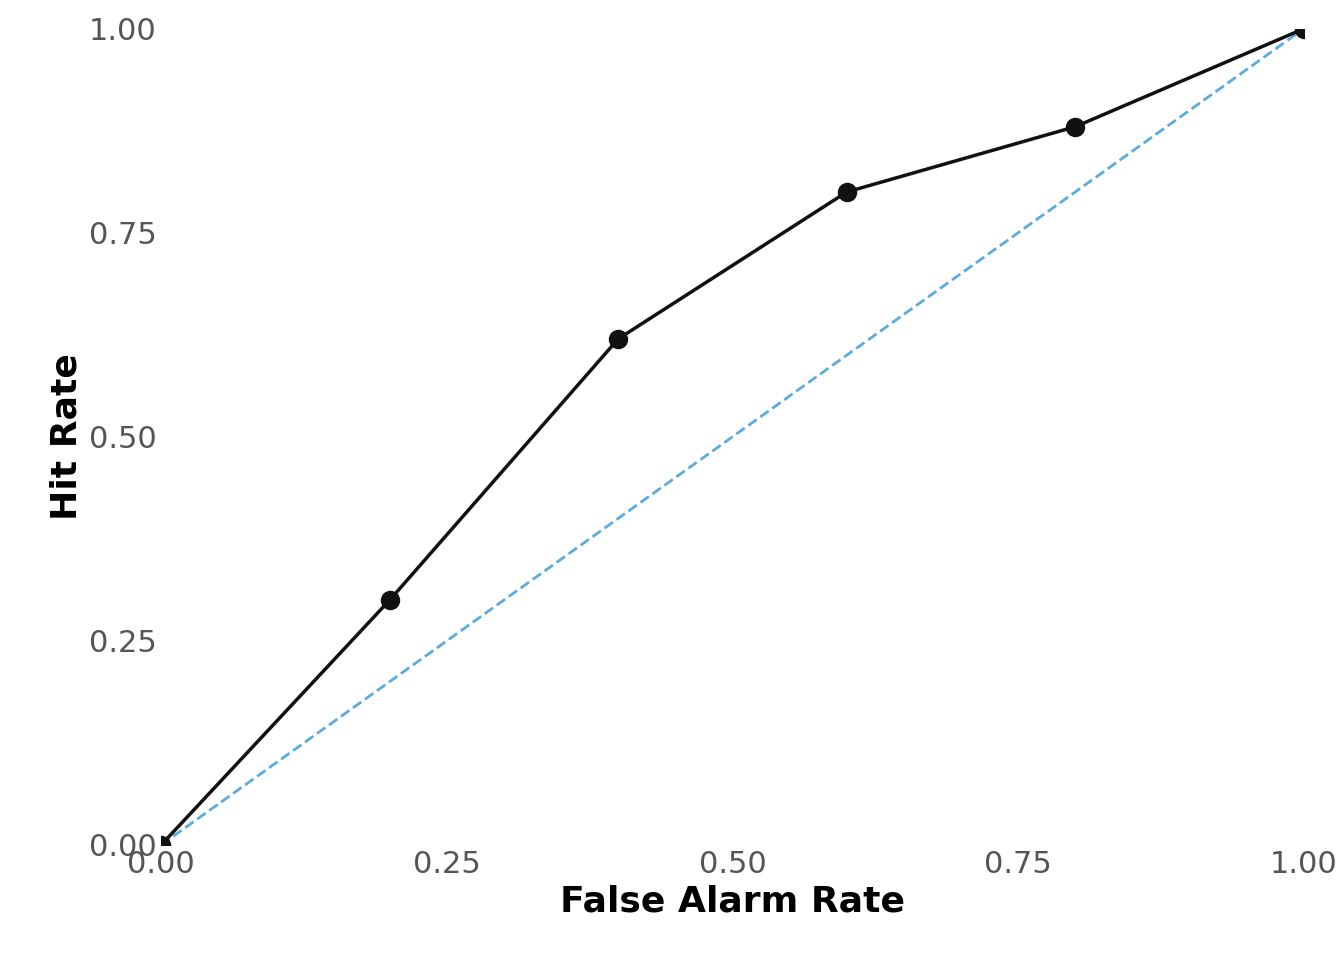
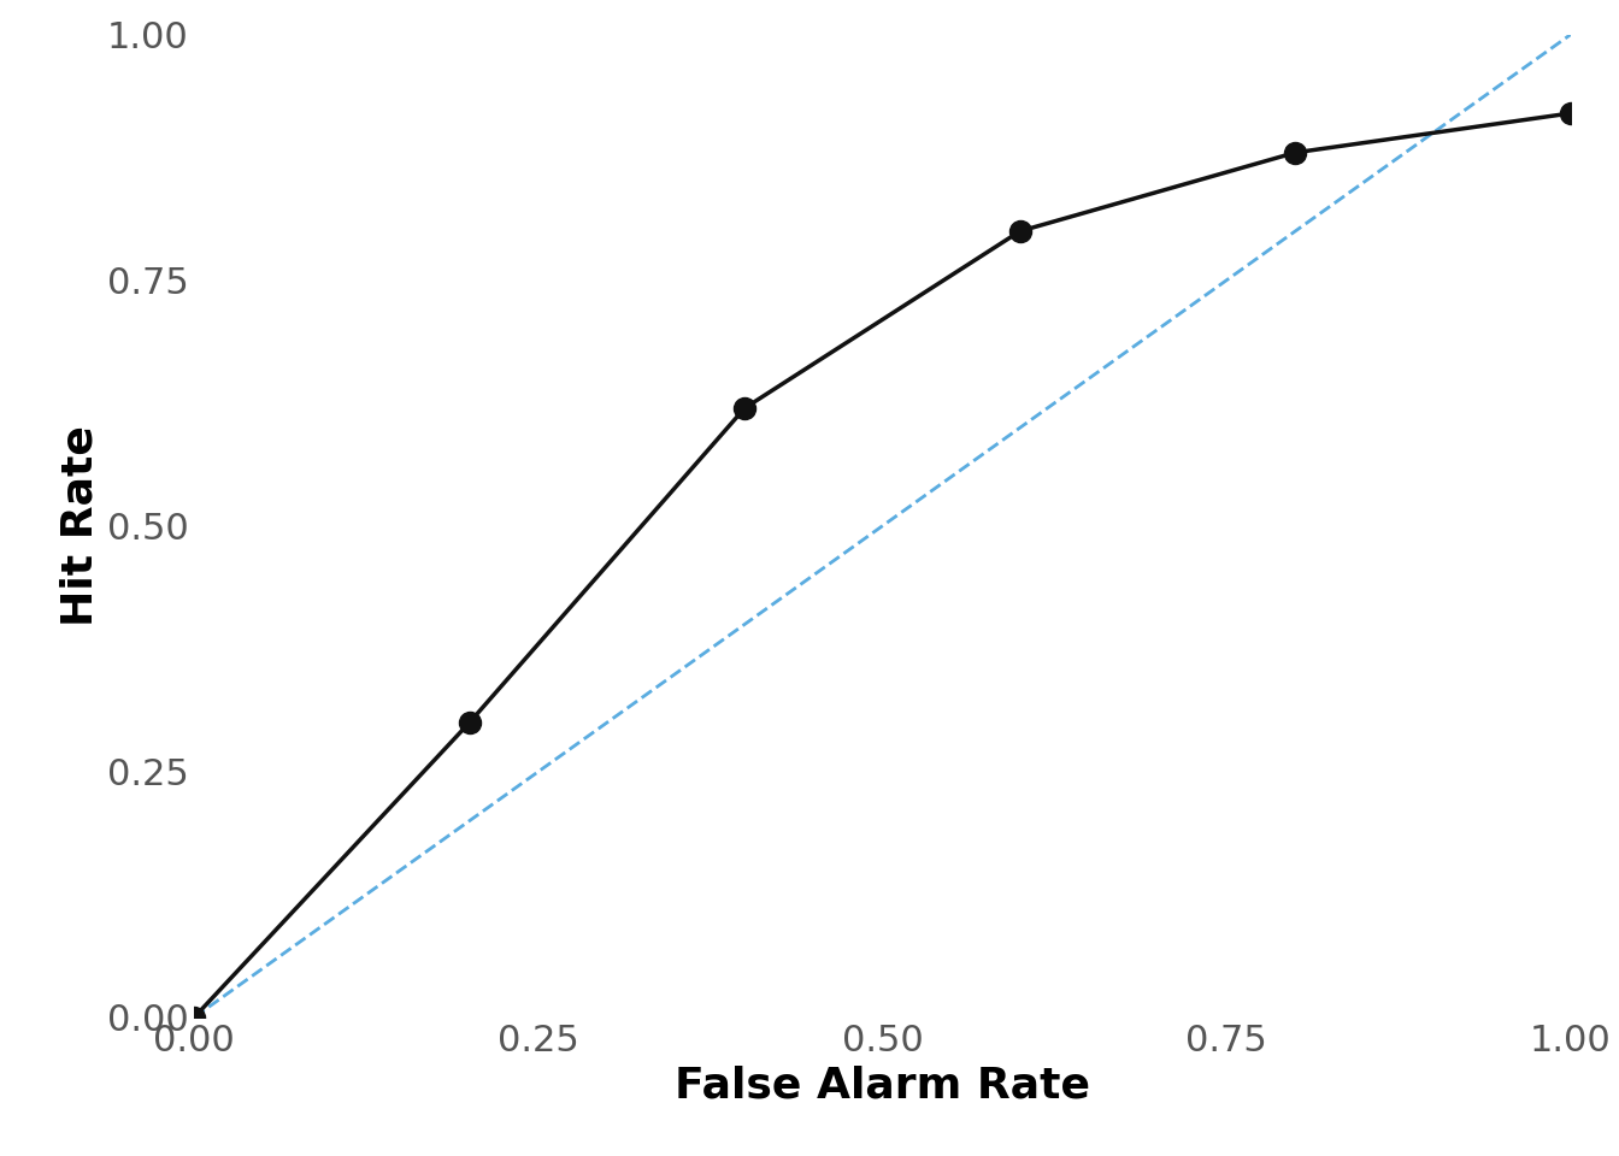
1.00: 1.00 -> 0.92
